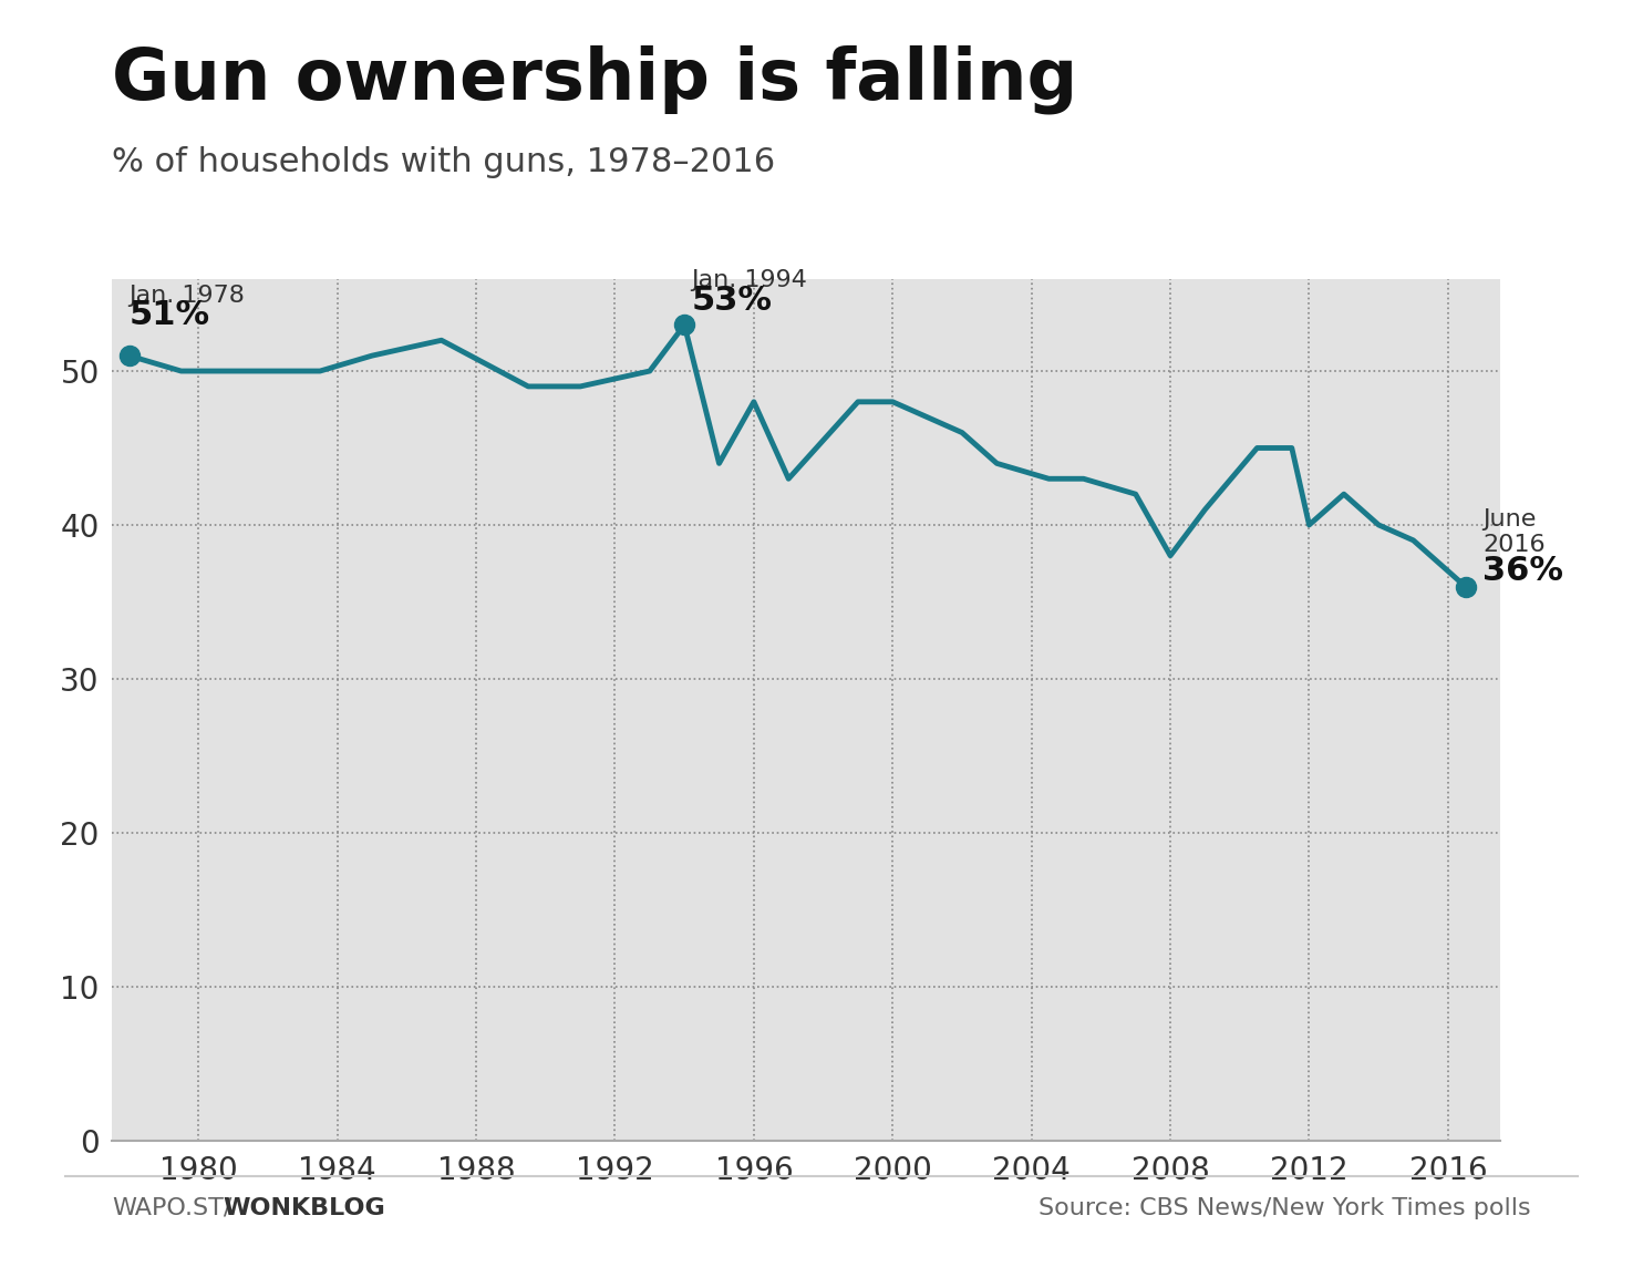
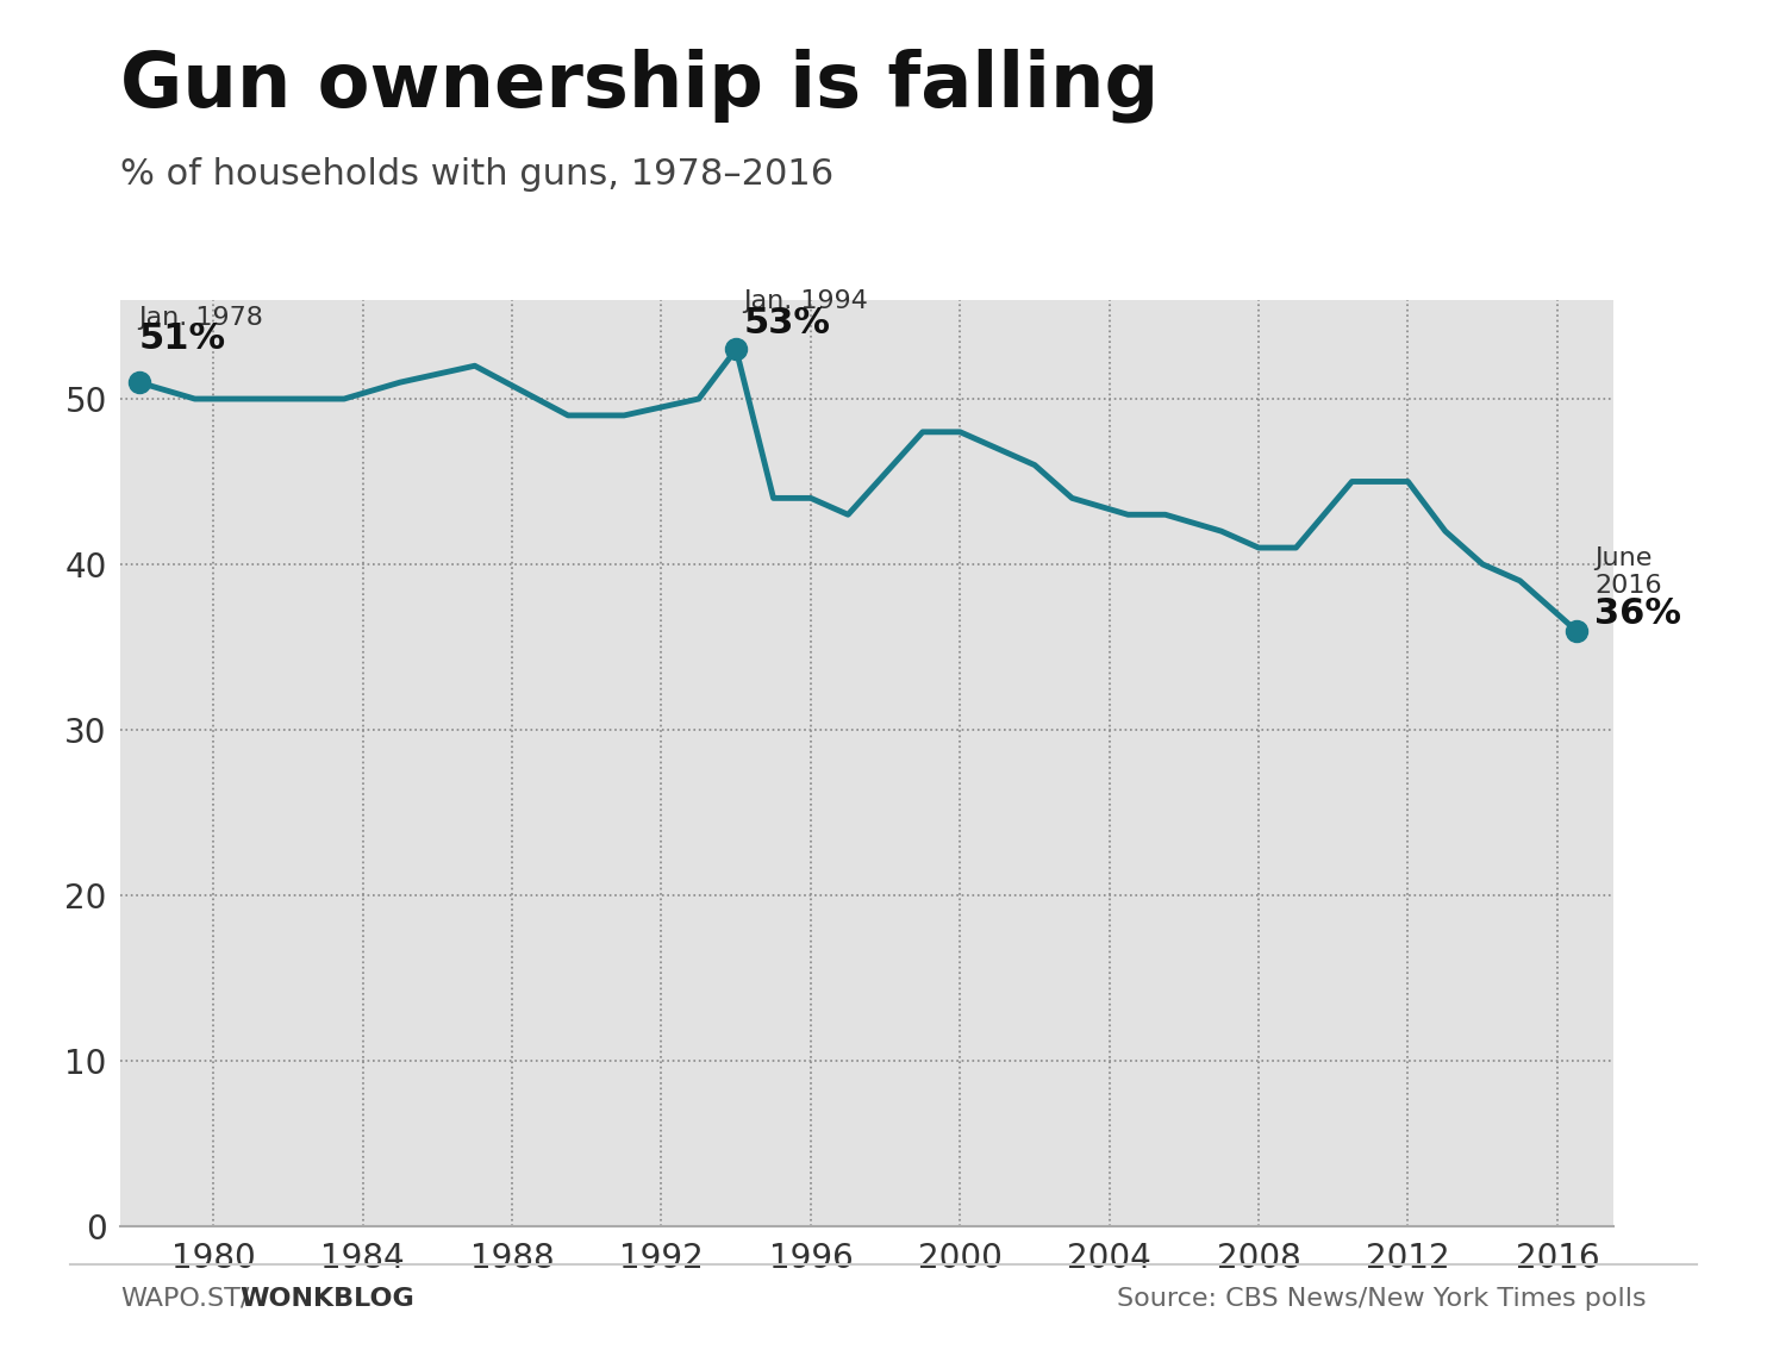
1996: 48 -> 44
2008: 38 -> 41
2012: 40 -> 45
